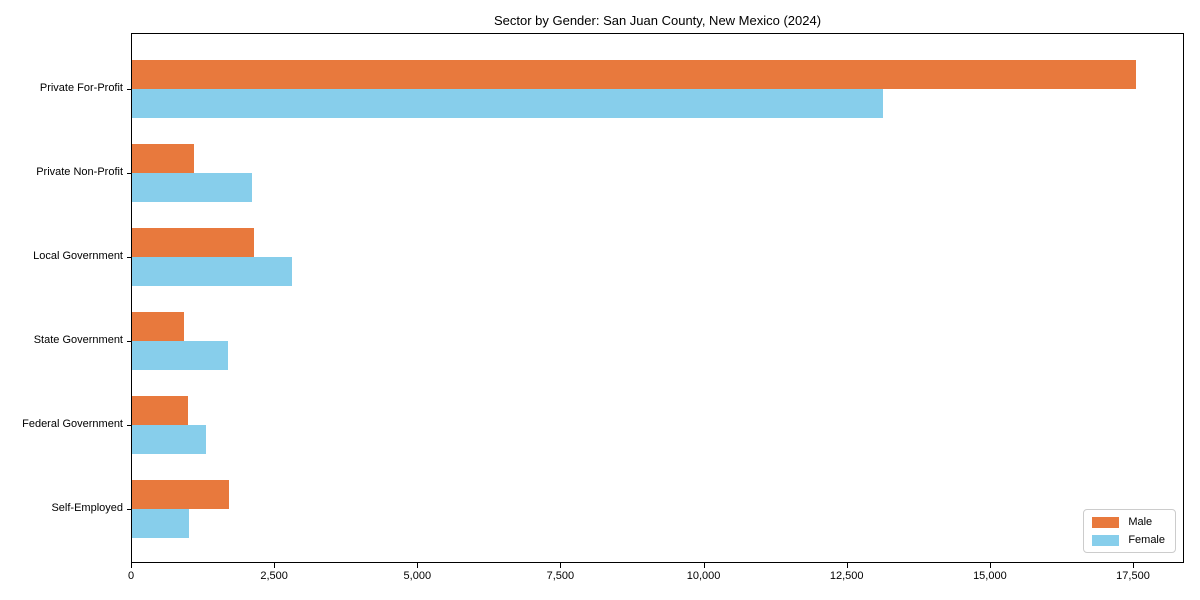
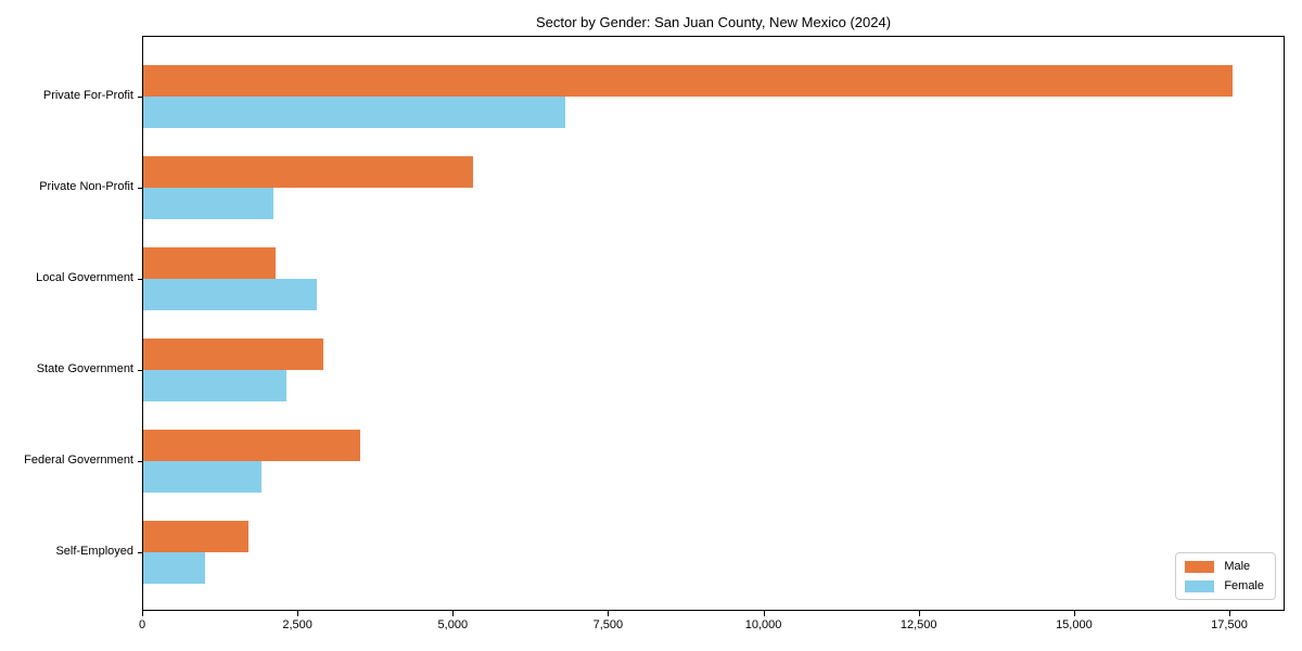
Female/Private For-Profit: 13100 -> 6800
Male/Private Non-Profit: 1100 -> 5300
Male/State Government: 900 -> 2900
Female/State Government: 1700 -> 2300
Male/Federal Government: 1000 -> 3500
Female/Federal Government: 1300 -> 1900
